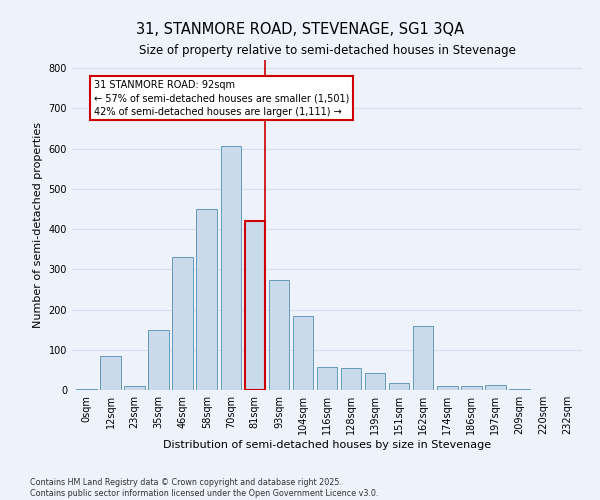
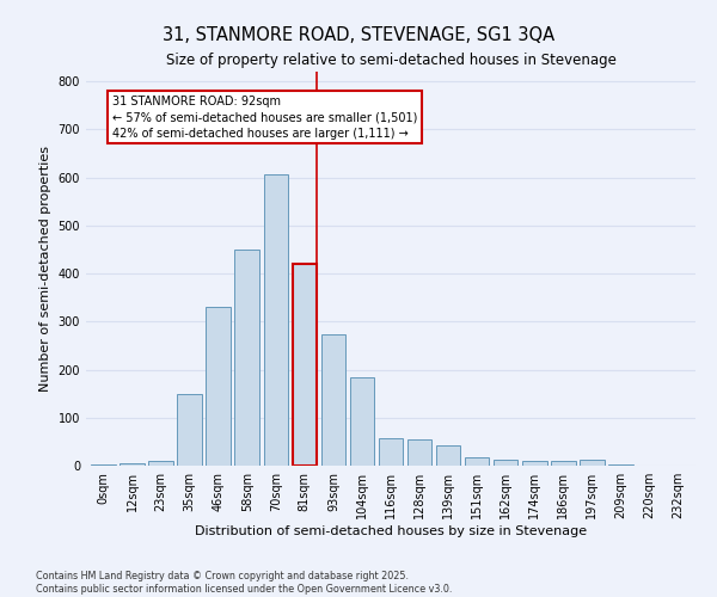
12sqm: 85 -> 5
162sqm: 160 -> 12
